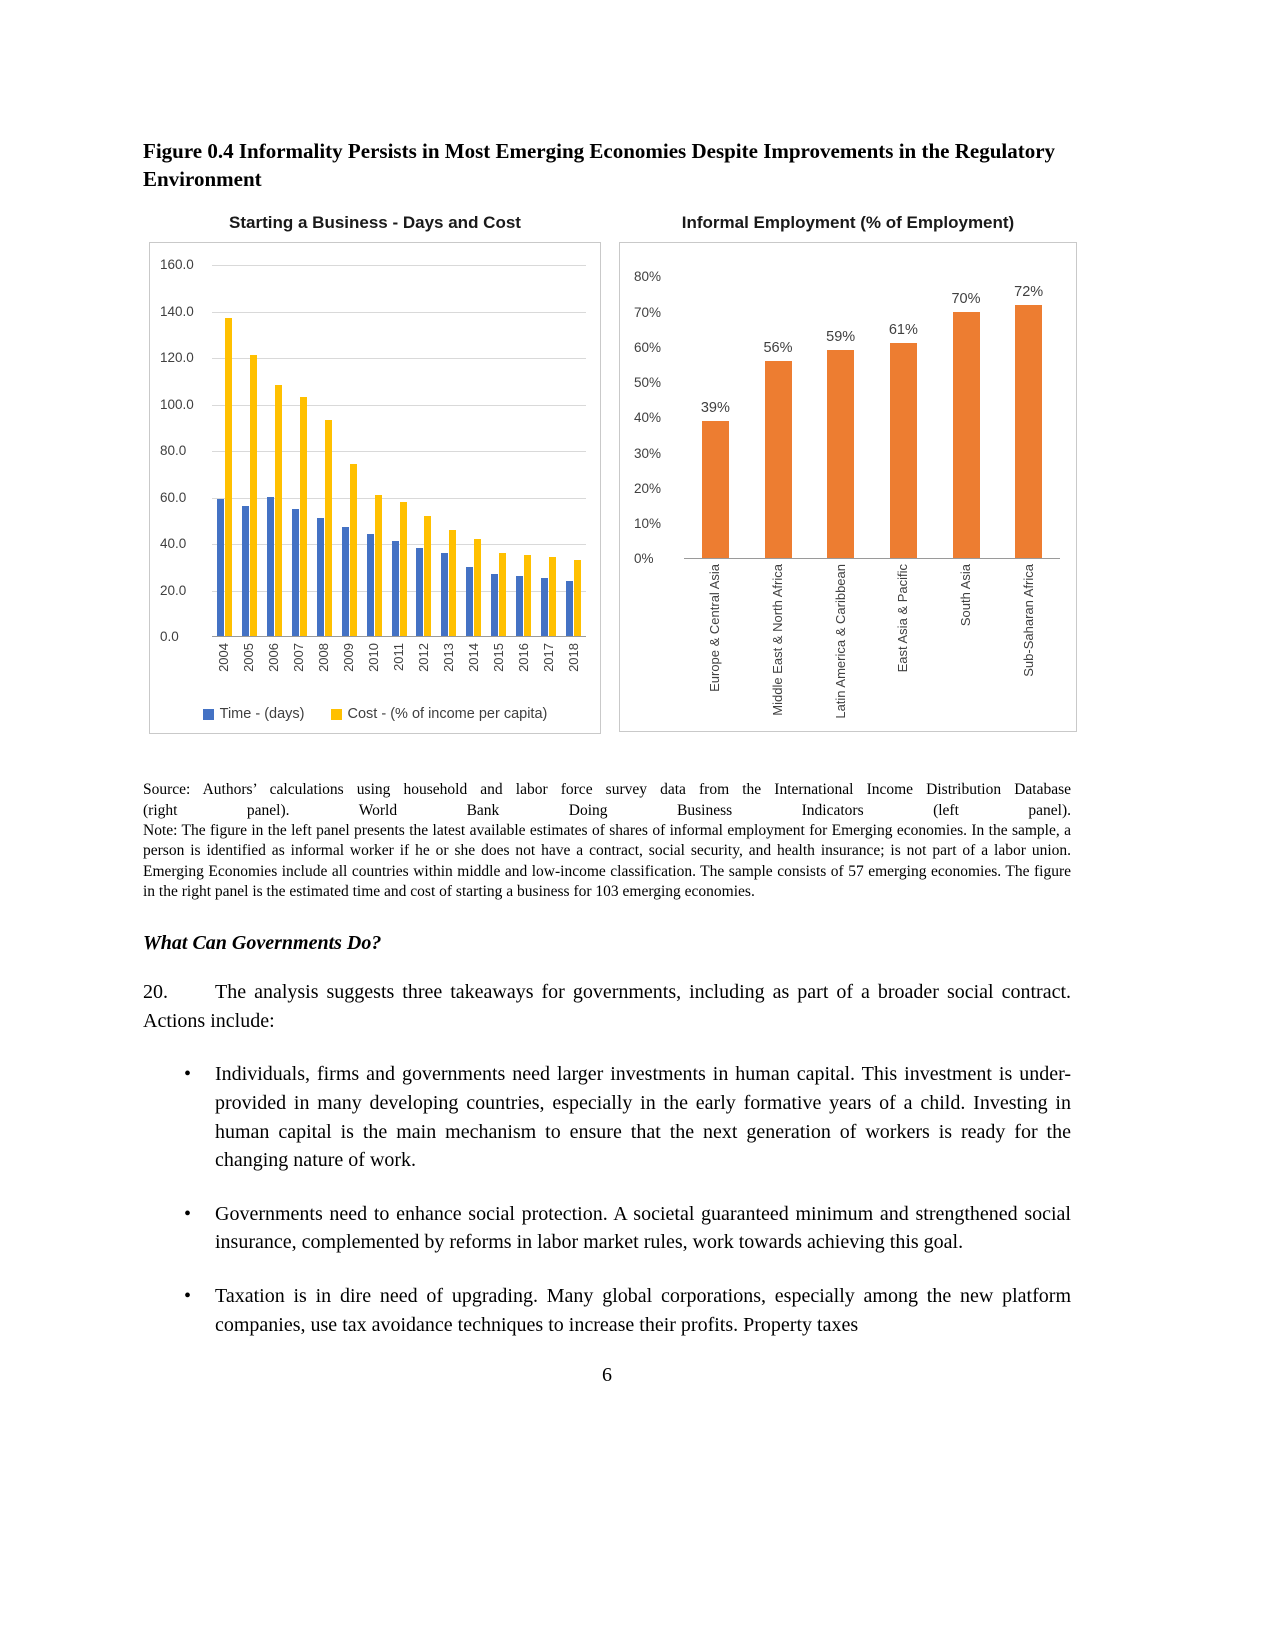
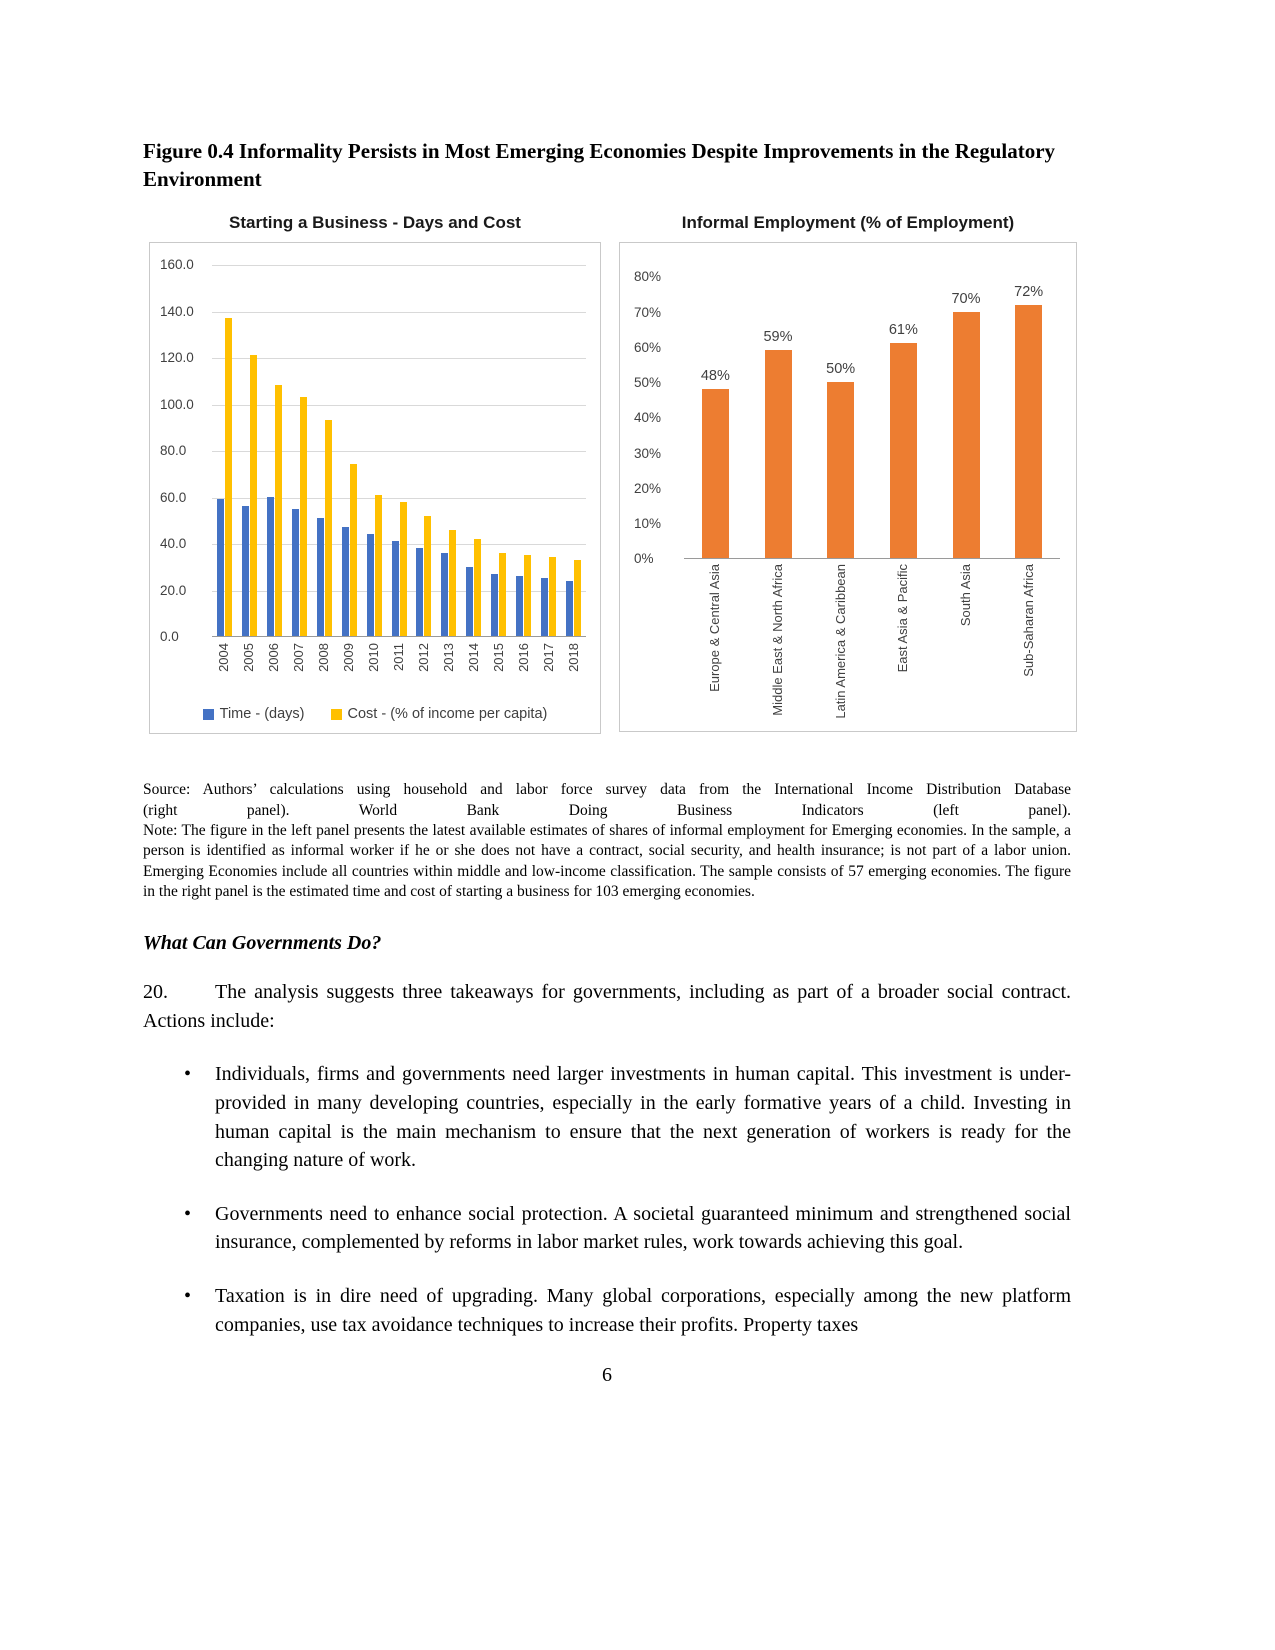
Informal Employment (% of Employment)/Europe & Central Asia: 39% -> 48%
Informal Employment (% of Employment)/Middle East & North Africa: 56% -> 59%
Informal Employment (% of Employment)/Latin America & Caribbean: 59% -> 50%
